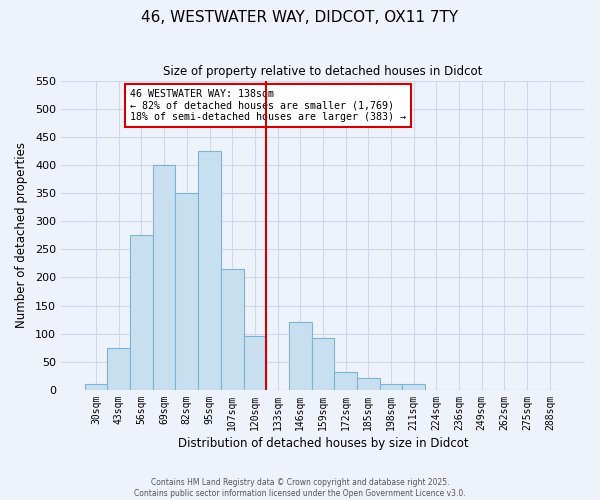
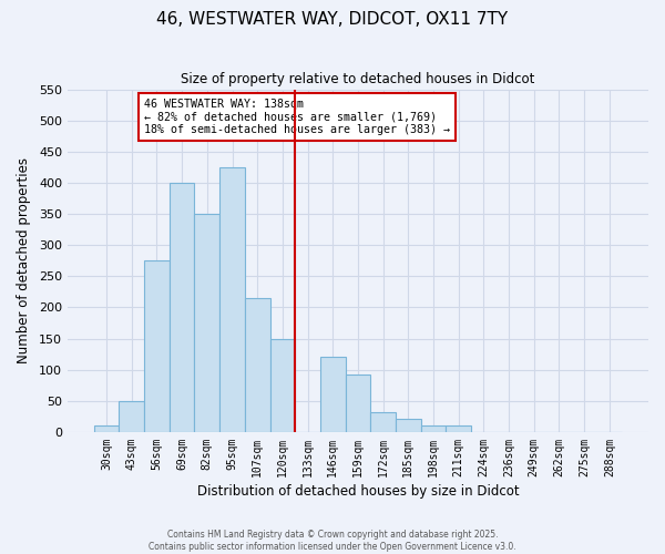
43sqm: 74 -> 50
120sqm: 96 -> 150
